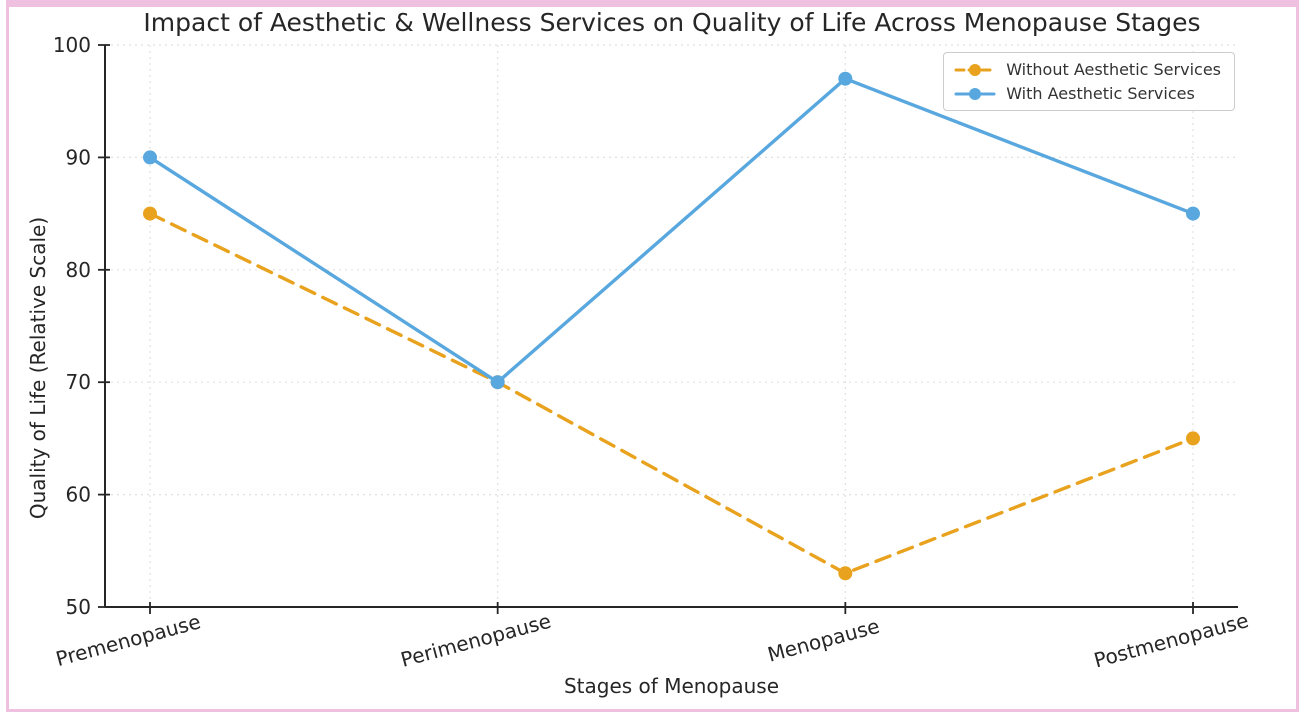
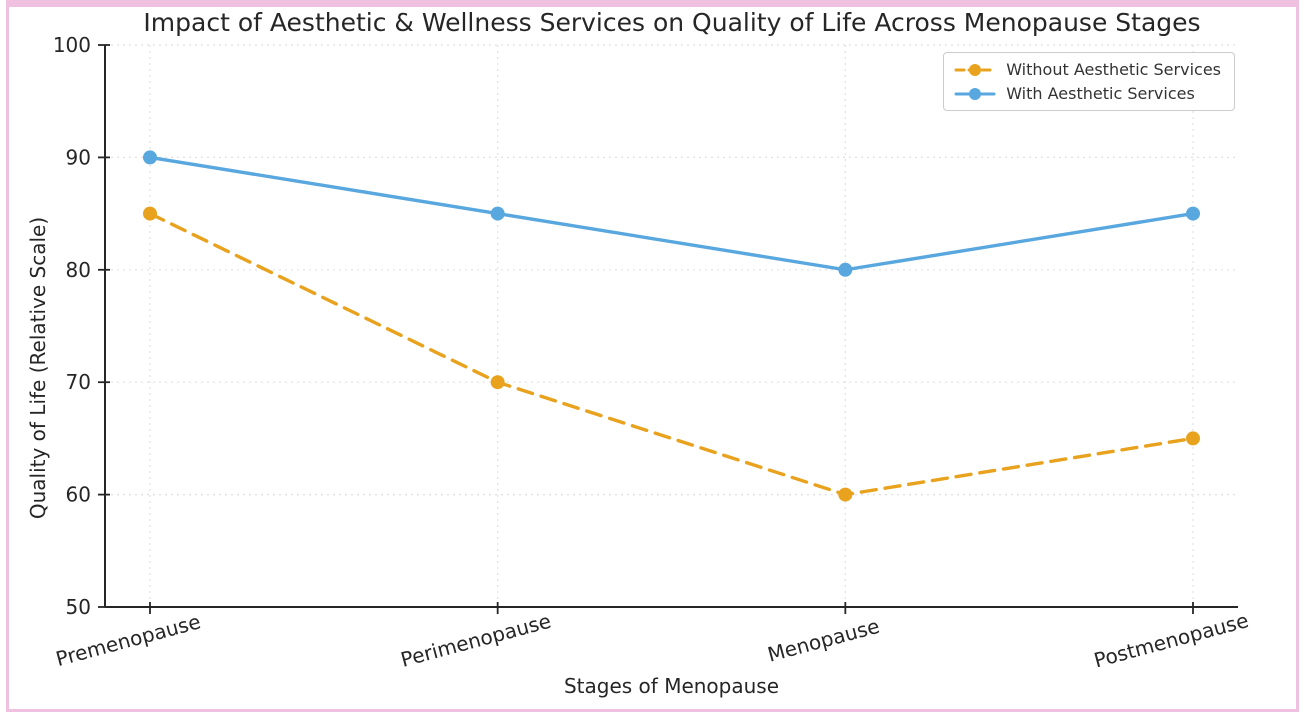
With Aesthetic Services/Perimenopause: 70 -> 85
Without Aesthetic Services/Menopause: 53 -> 60
With Aesthetic Services/Menopause: 97 -> 80
